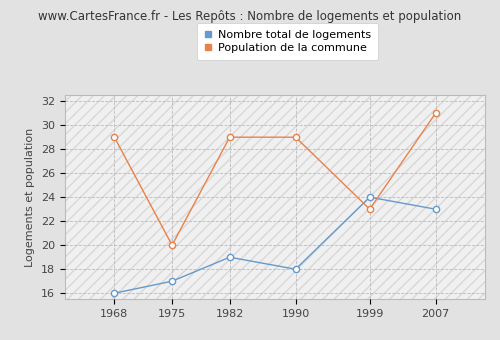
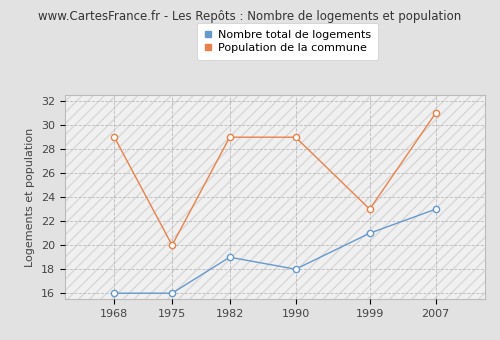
Nombre total de logements/1975: 17 -> 16
Nombre total de logements/1999: 24 -> 21
